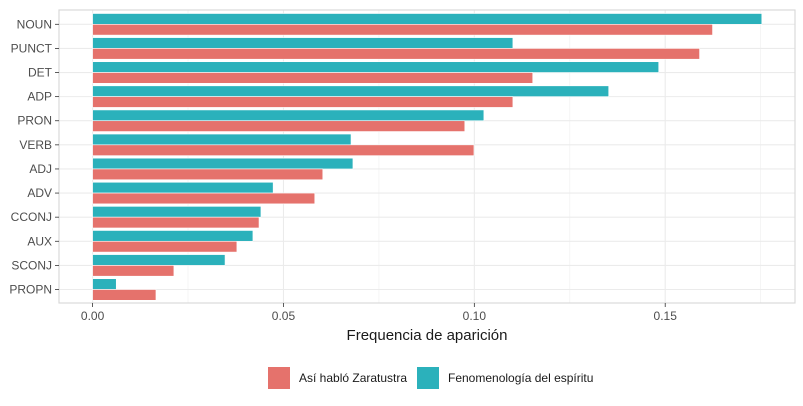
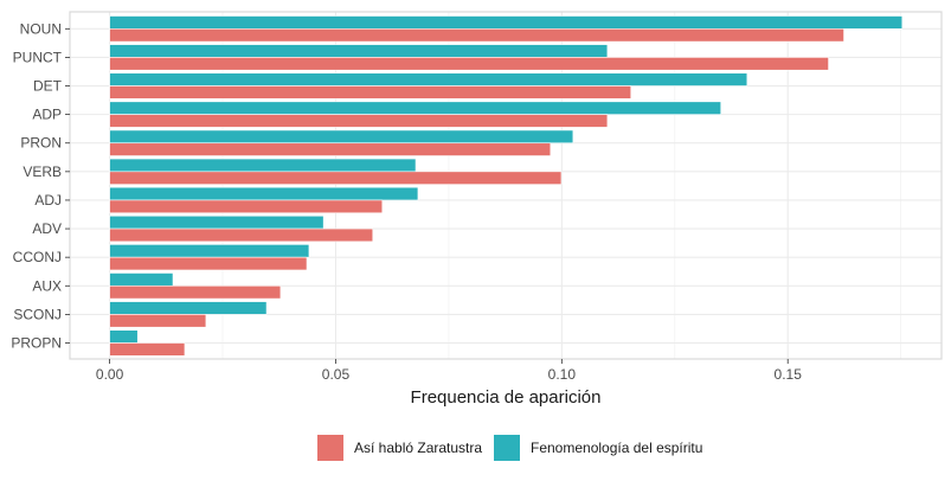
Fenomenología del espíritu/DET: 0.148 -> 0.141
Fenomenología del espíritu/AUX: 0.042 -> 0.014
